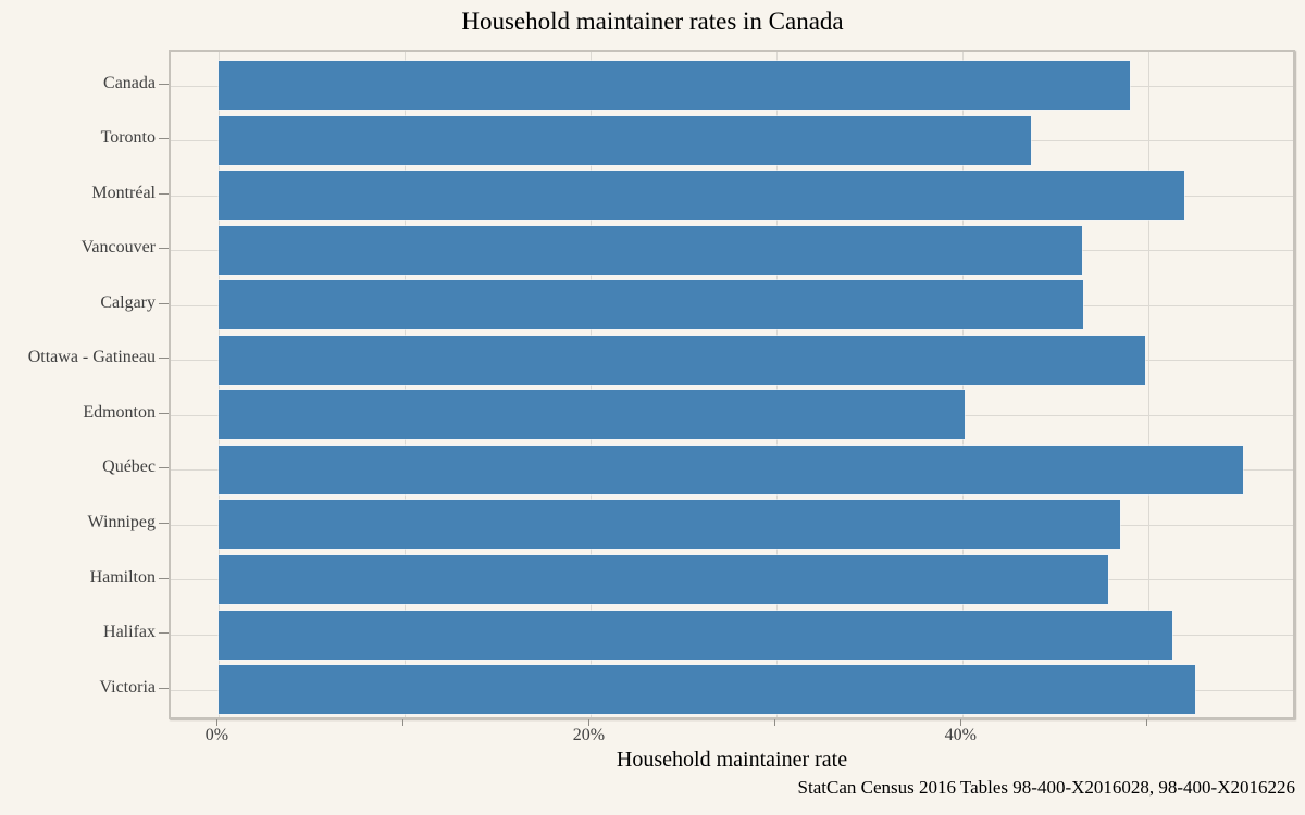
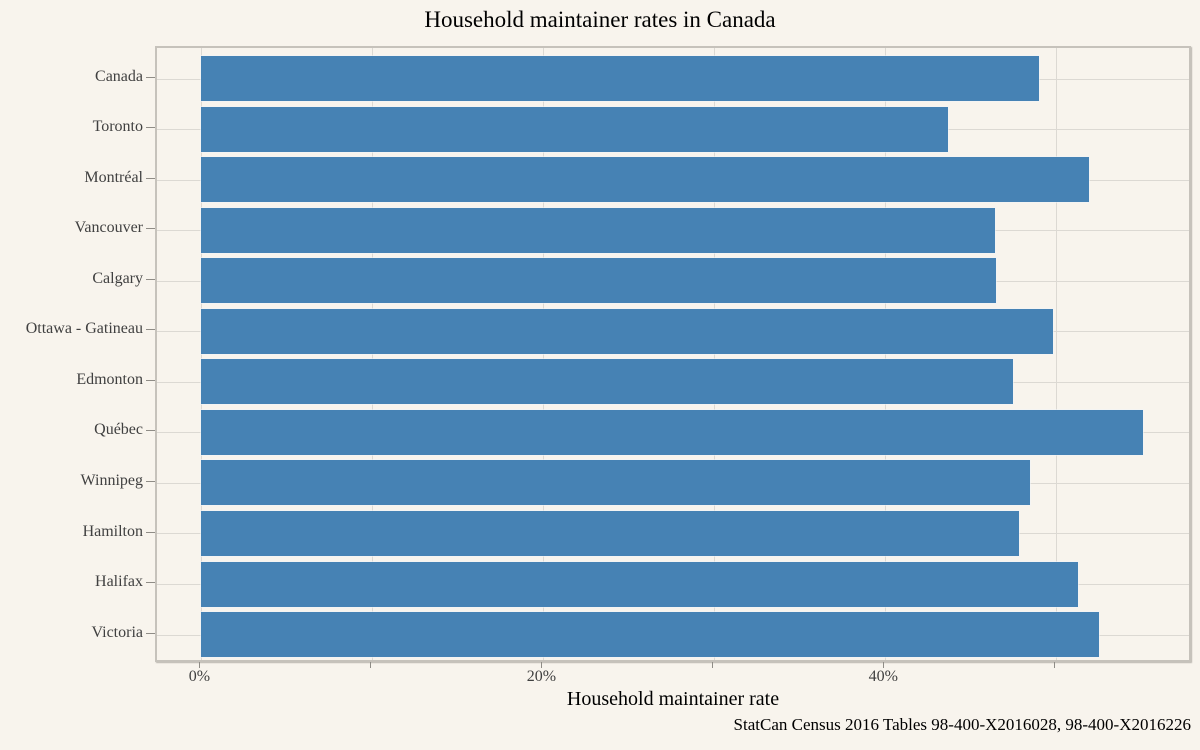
Edmonton: 40.1% -> 47.5%
